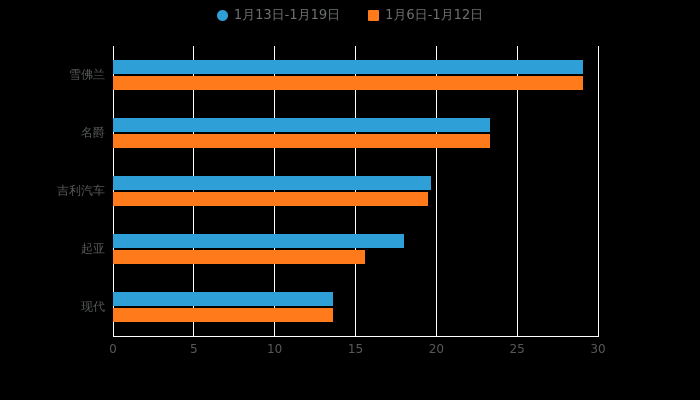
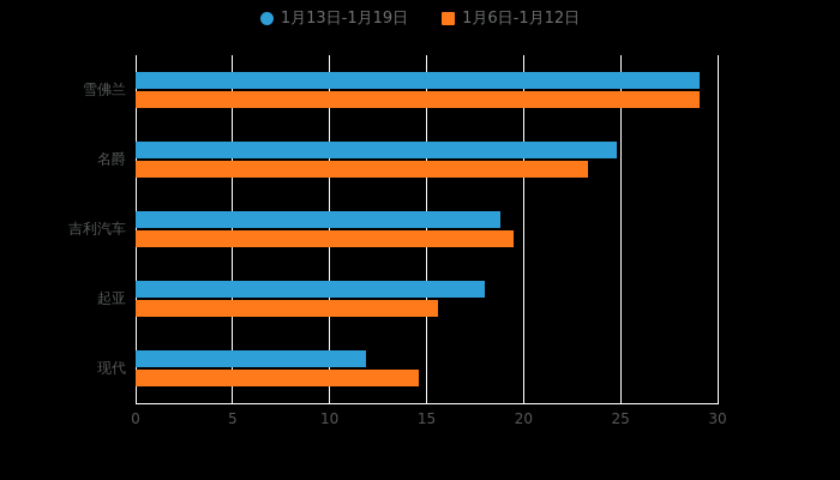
1月13日-1月19日/名爵: 23.3 -> 24.8
1月13日-1月19日/吉利汽车: 19.7 -> 18.8
1月13日-1月19日/现代: 13.6 -> 11.9
1月6日-1月12日/现代: 13.6 -> 14.6
